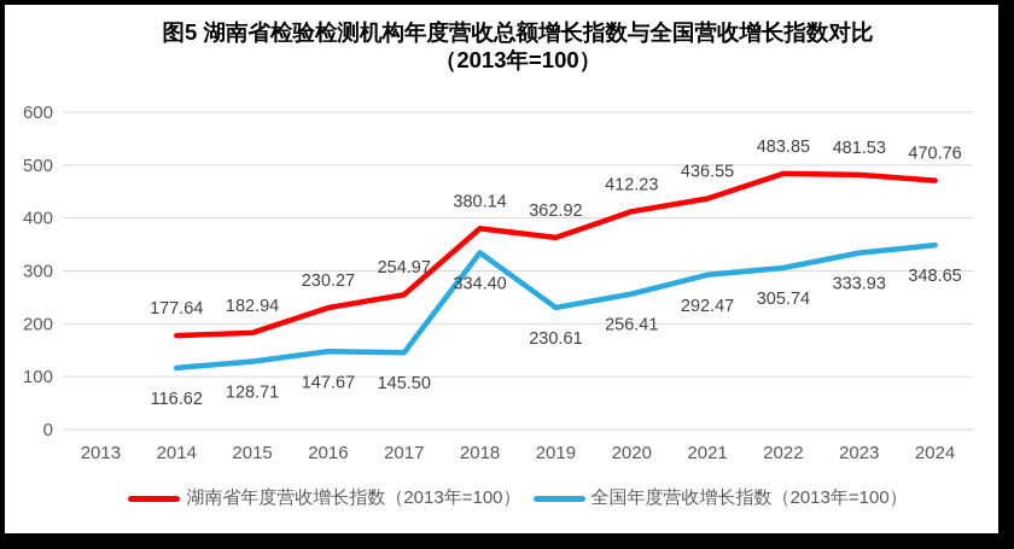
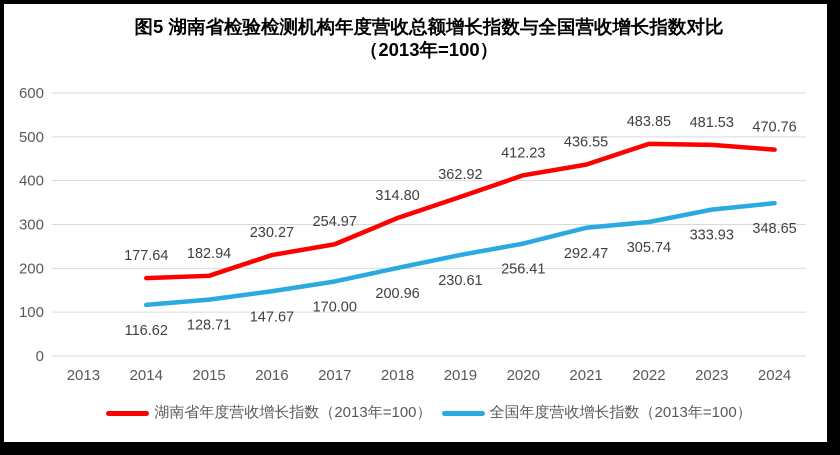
全国年度营收增长指数（2013年=100）/2017: 145.50 -> 170.00
湖南省年度营收增长指数（2013年=100）/2018: 380.14 -> 314.80
全国年度营收增长指数（2013年=100）/2018: 334.40 -> 200.96
